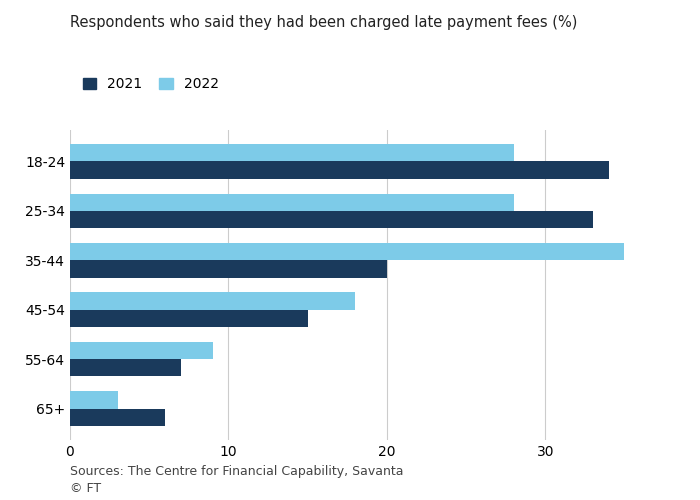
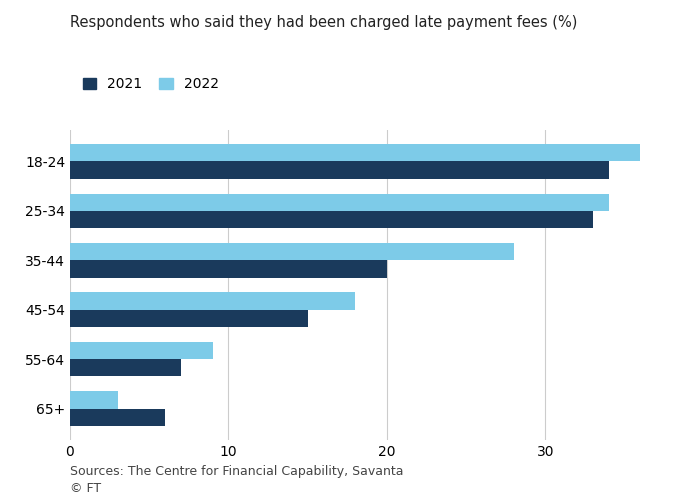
2022/18-24: 28 -> 36
2022/25-34: 28 -> 34
2022/35-44: 35 -> 28
